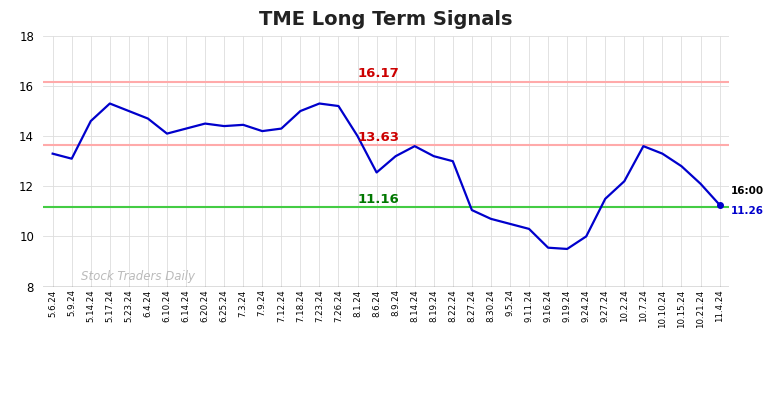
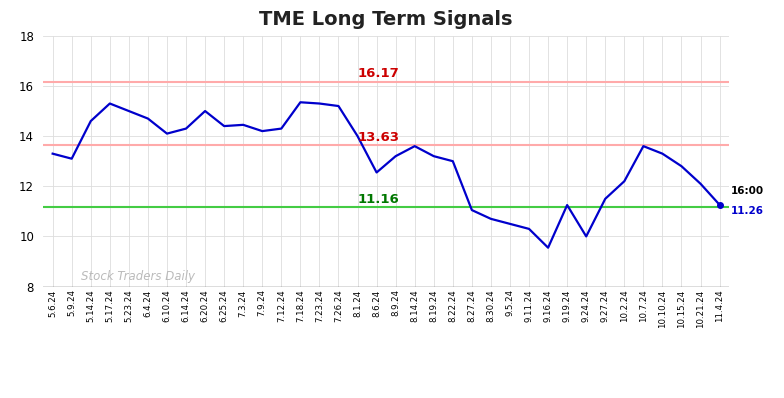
6.20.24: 14.50 -> 15.00
7.18.24: 15.00 -> 15.35
9.19.24: 9.50 -> 11.25
